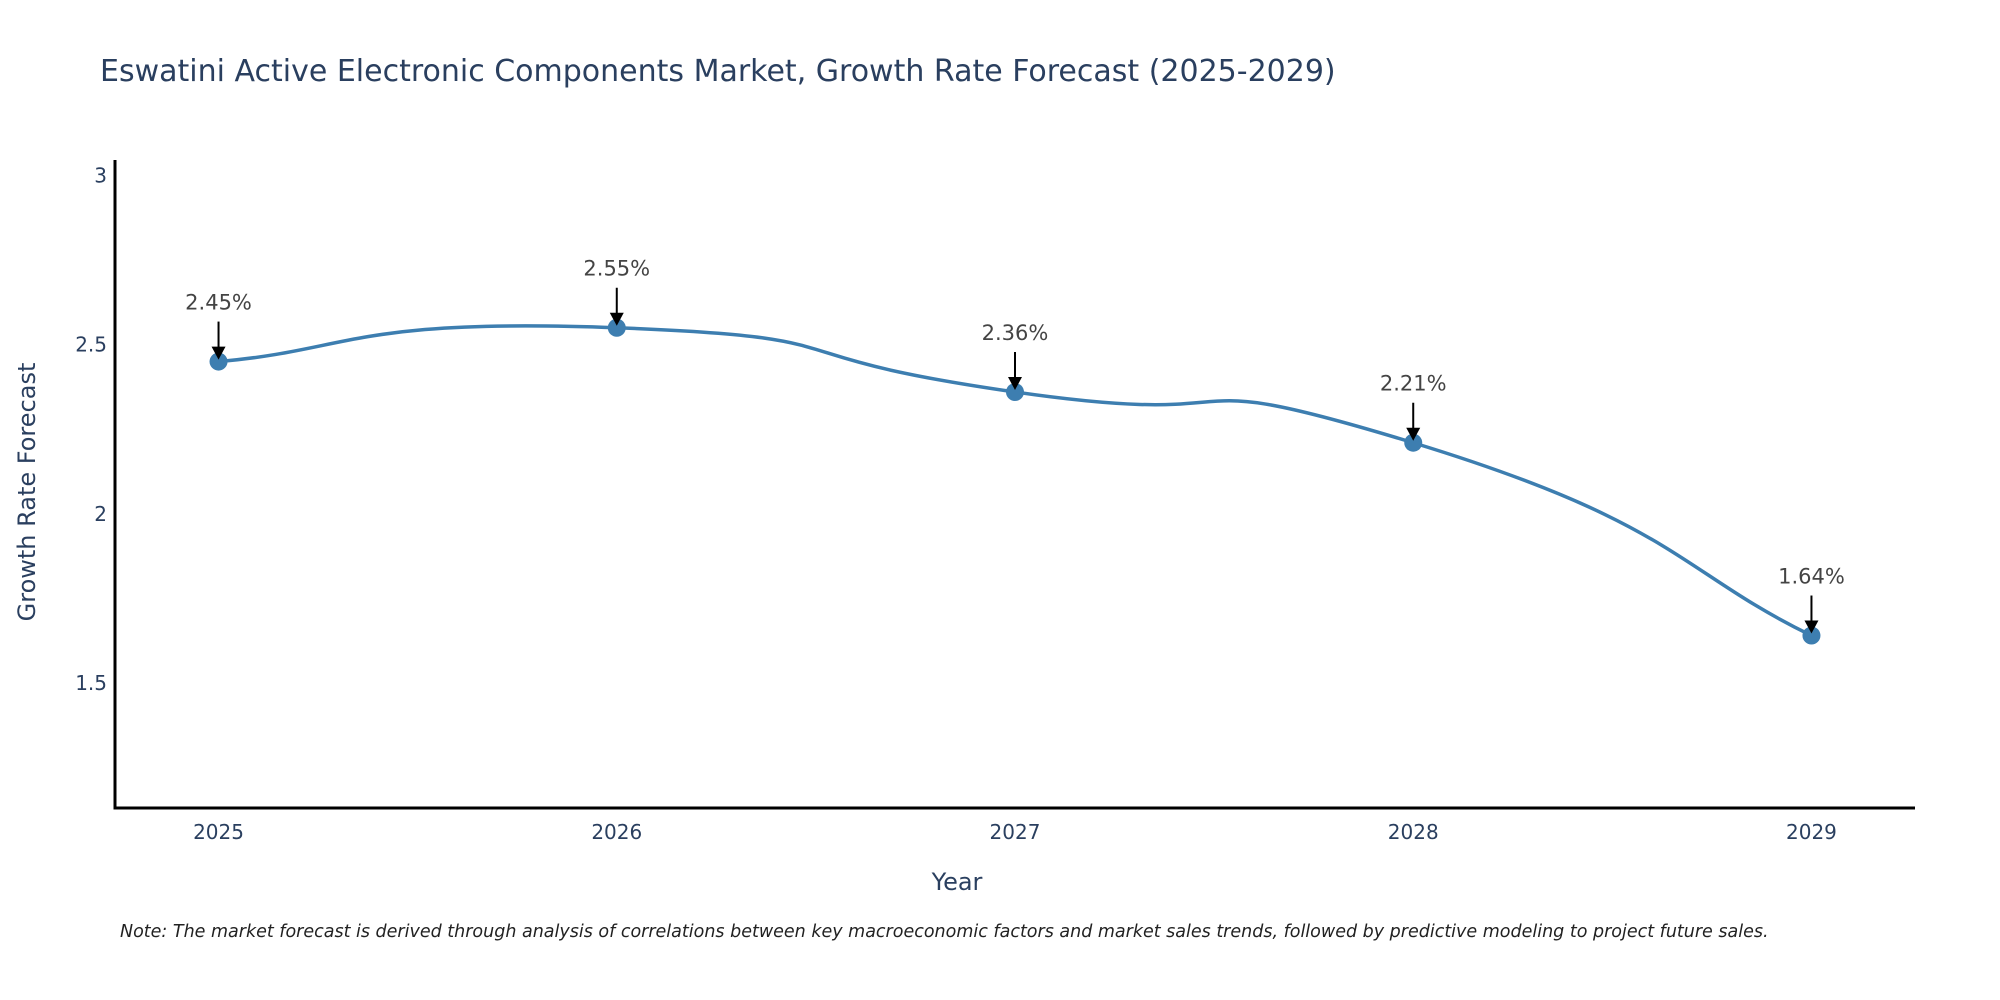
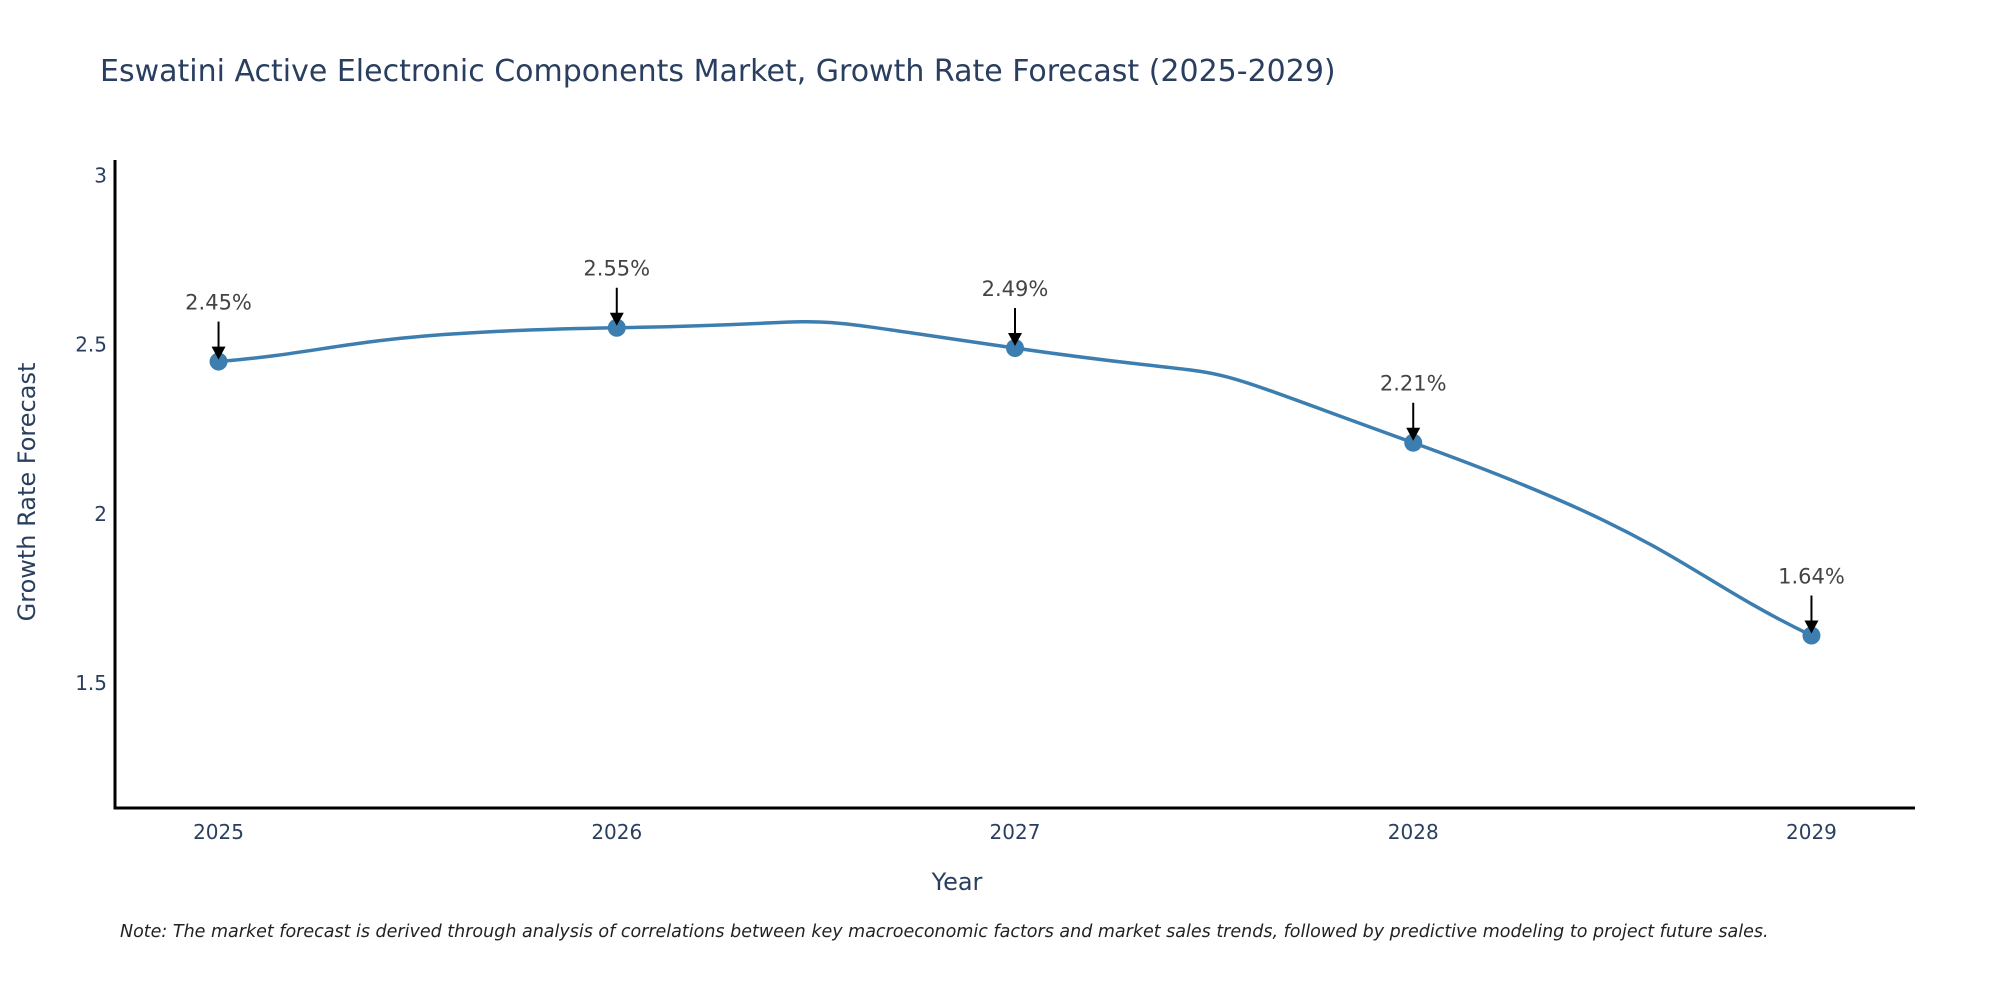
2027: 2.36% -> 2.49%
